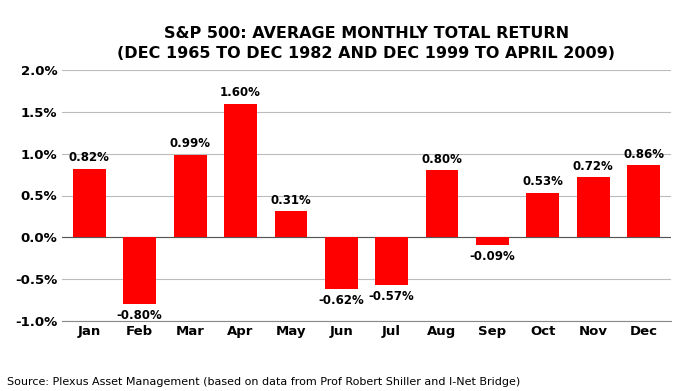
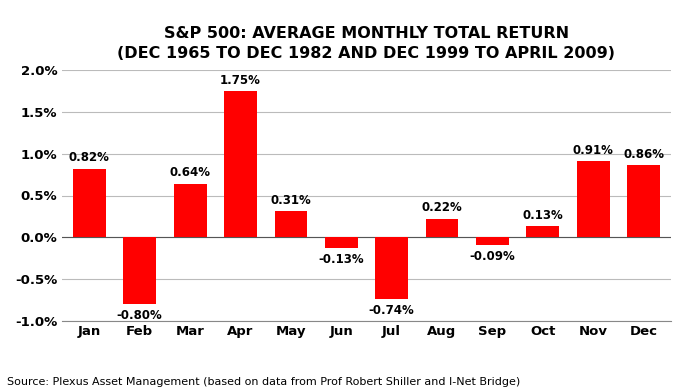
Mar: 0.99% -> 0.64%
Apr: 1.60% -> 1.75%
Jun: -0.62% -> -0.13%
Jul: -0.57% -> -0.74%
Aug: 0.80% -> 0.22%
Oct: 0.53% -> 0.13%
Nov: 0.72% -> 0.91%
